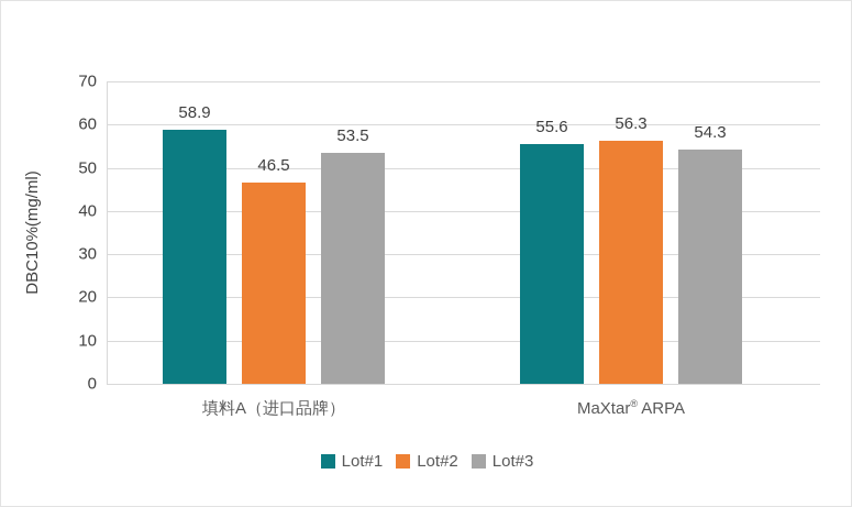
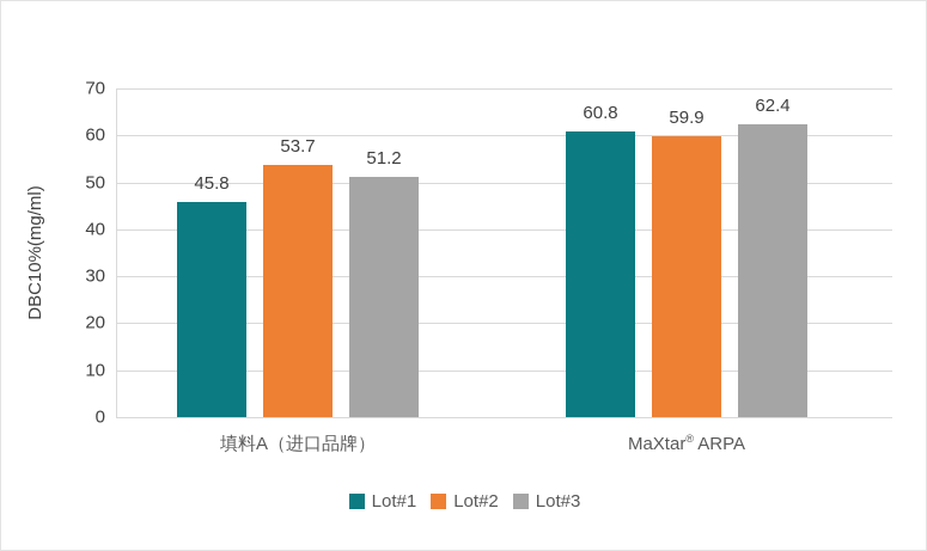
Lot#1/填料A（进口品牌）: 58.9 -> 45.8
Lot#2/填料A（进口品牌）: 46.5 -> 53.7
Lot#3/填料A（进口品牌）: 53.5 -> 51.2
Lot#1/MaXtar® ARPA: 55.6 -> 60.8
Lot#2/MaXtar® ARPA: 56.3 -> 59.9
Lot#3/MaXtar® ARPA: 54.3 -> 62.4
